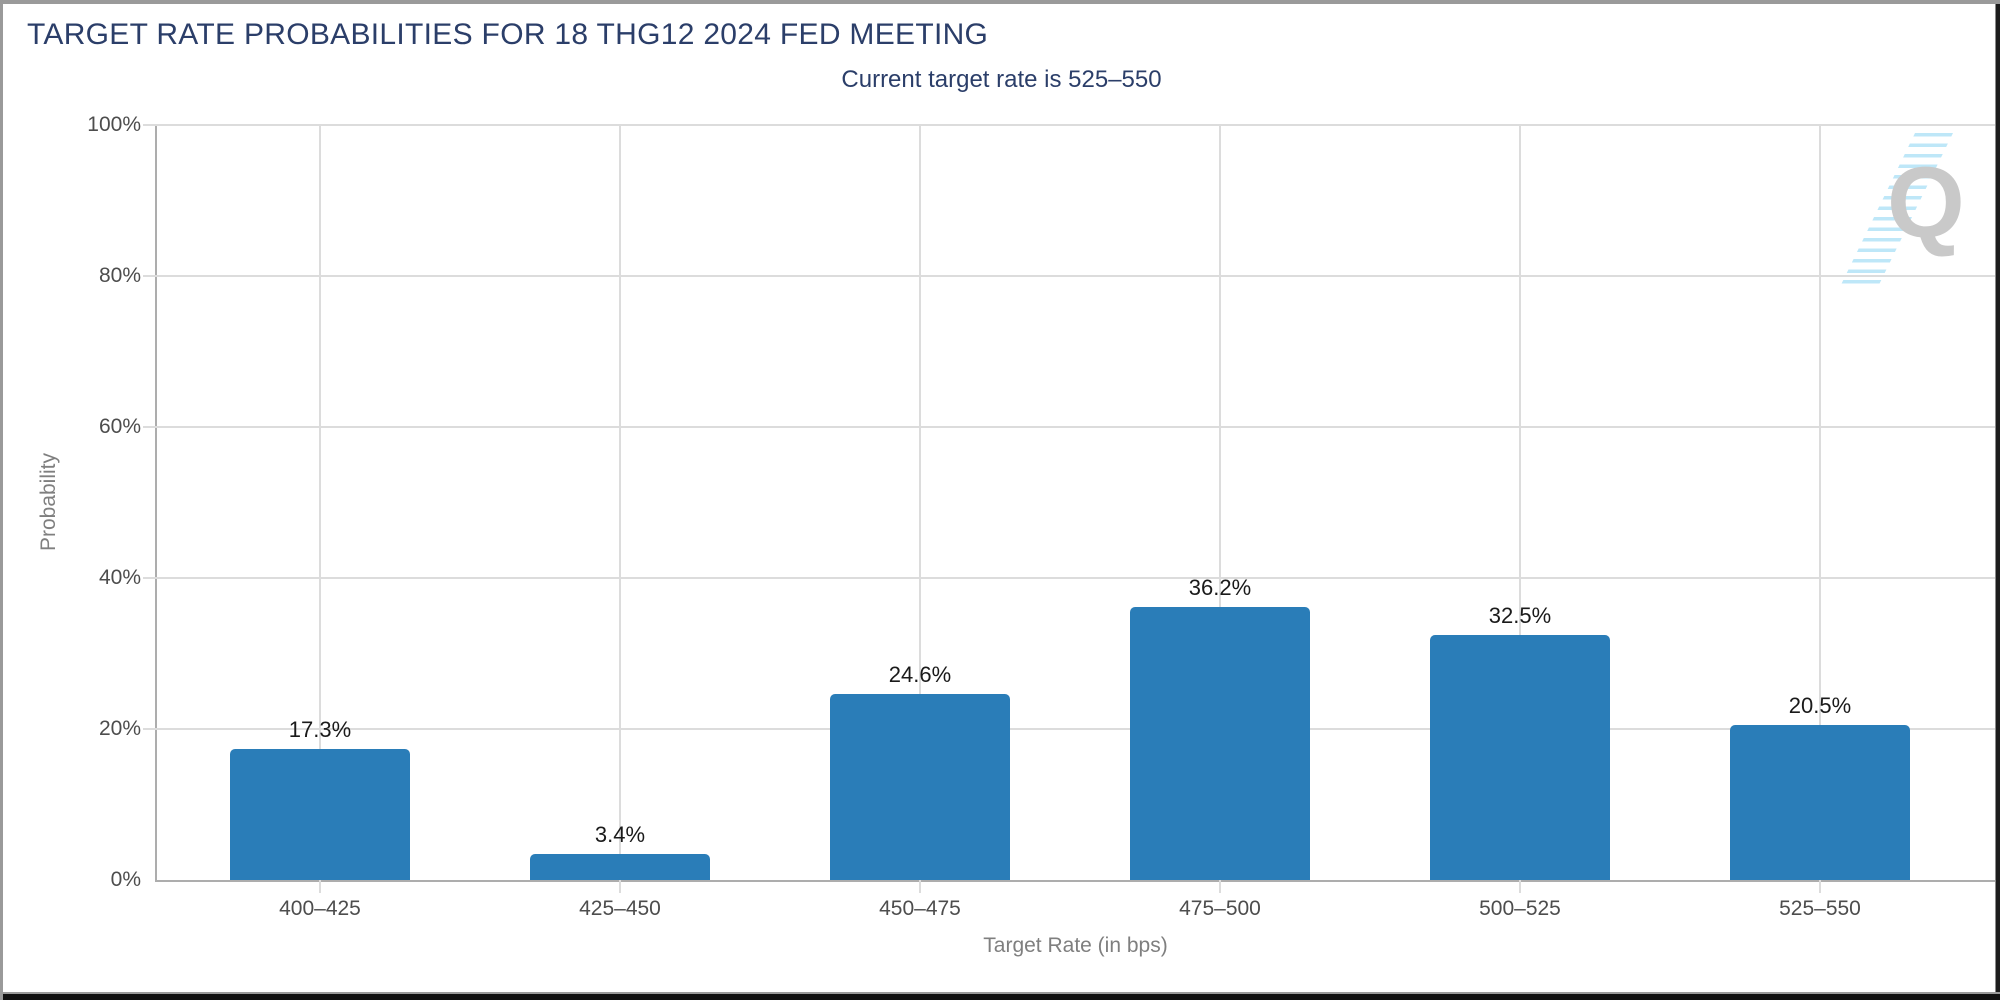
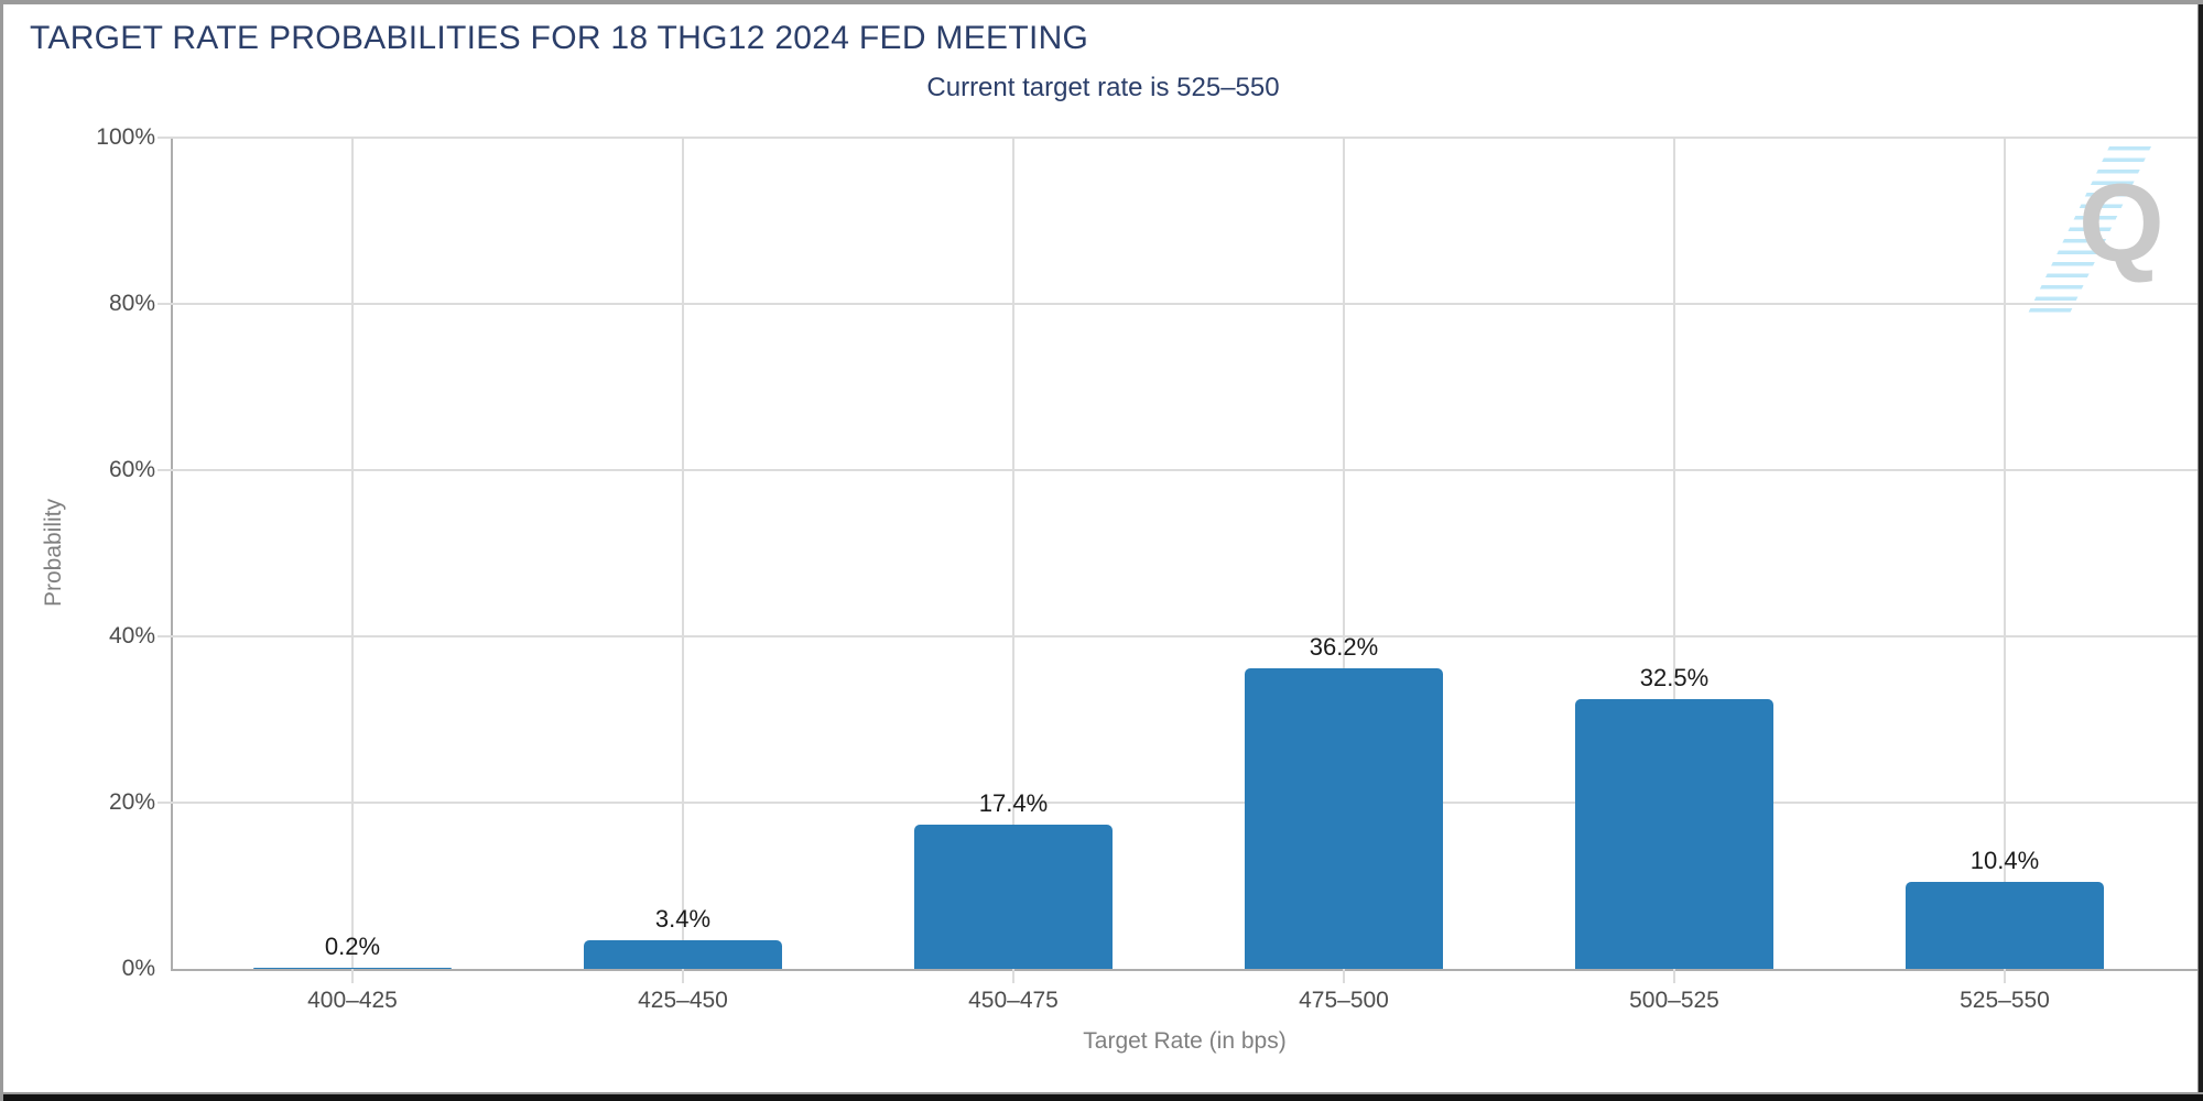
400–425: 17.3% -> 0.2%
450–475: 24.6% -> 17.4%
525–550: 20.5% -> 10.4%
